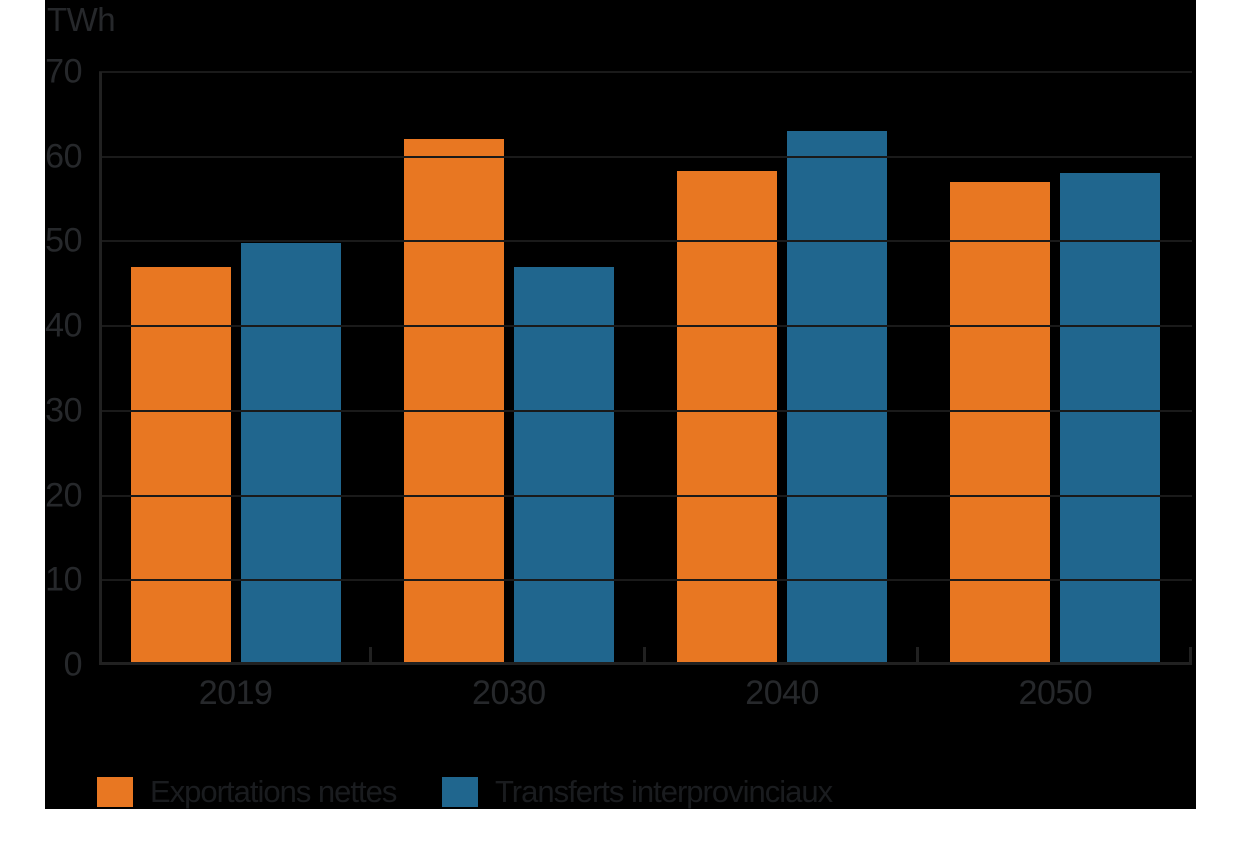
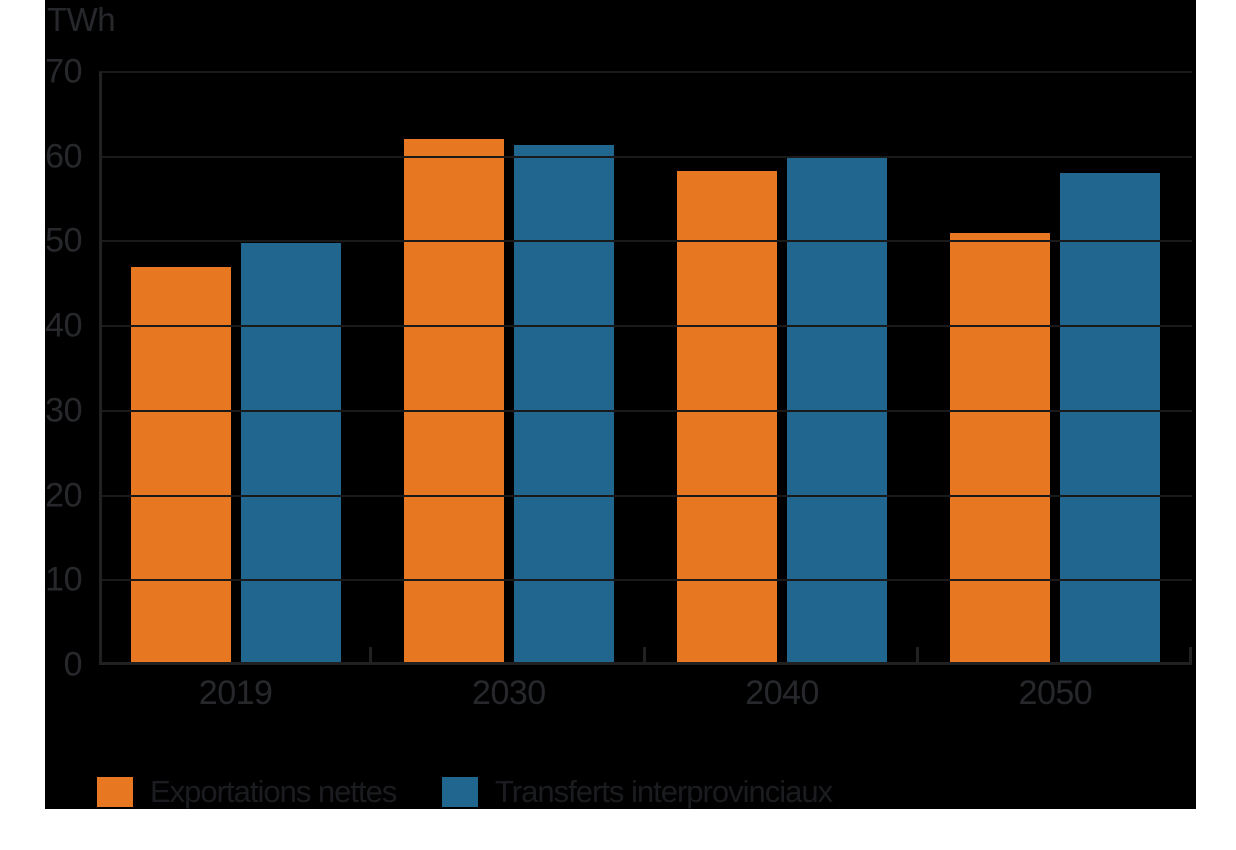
Transferts interprovinciaux/2030: 47 -> 61
Transferts interprovinciaux/2040: 63 -> 60
Exportations nettes/2050: 57 -> 51
